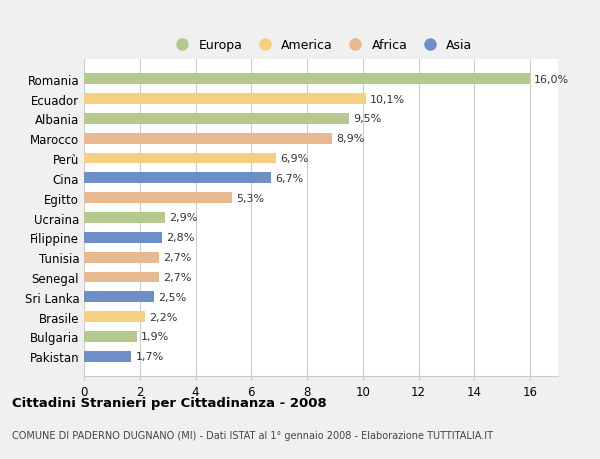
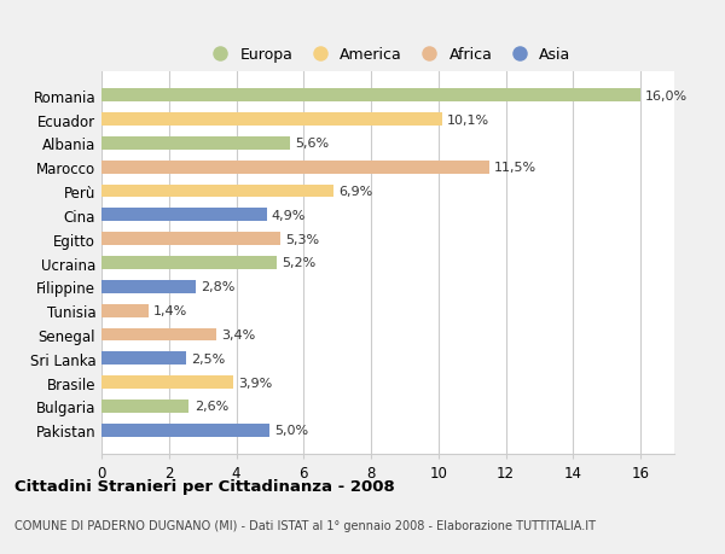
Albania: 9,5% -> 5,6%
Marocco: 8,9% -> 11,5%
Cina: 6,7% -> 4,9%
Ucraina: 2,9% -> 5,2%
Tunisia: 2,7% -> 1,4%
Senegal: 2,7% -> 3,4%
Brasile: 2,2% -> 3,9%
Bulgaria: 1,9% -> 2,6%
Pakistan: 1,7% -> 5,0%
